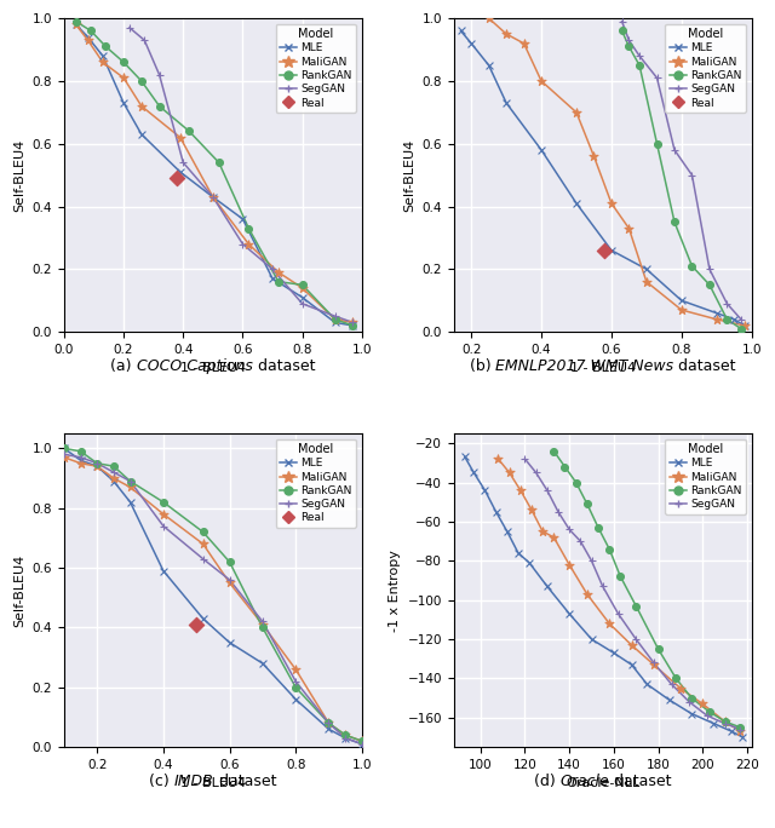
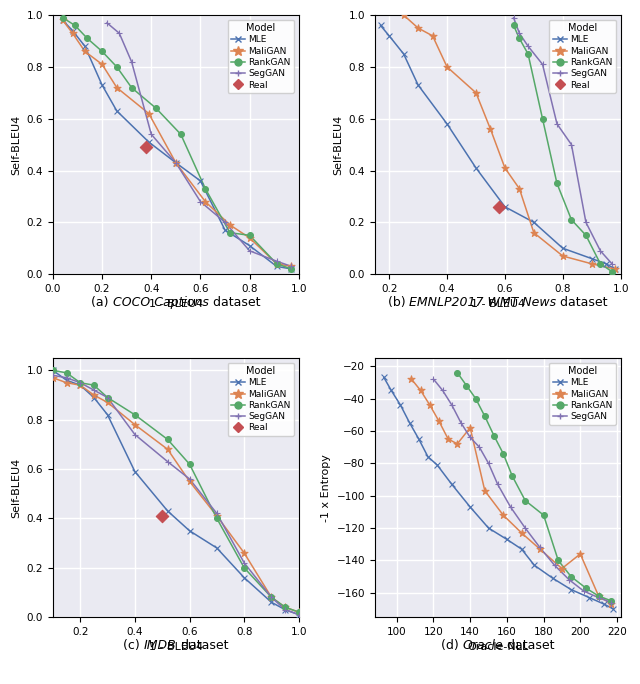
MaliGAN/140: -82 -> -58
RankGAN/180: -125 -> -112
MaliGAN/200: -153 -> -136
